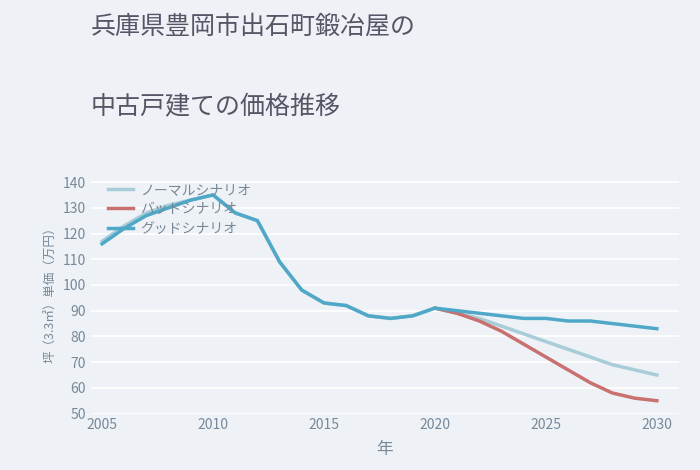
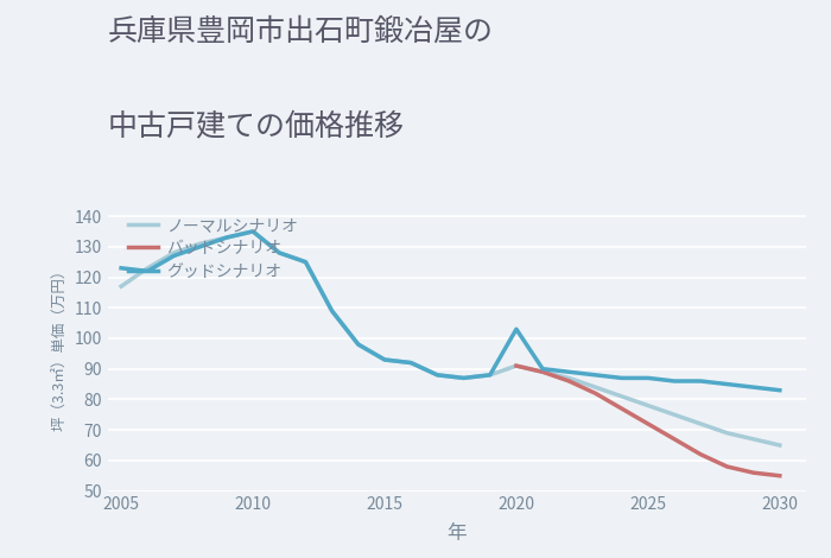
グッドシナリオ/2005: 116 -> 123
グッドシナリオ/2020: 91 -> 103
